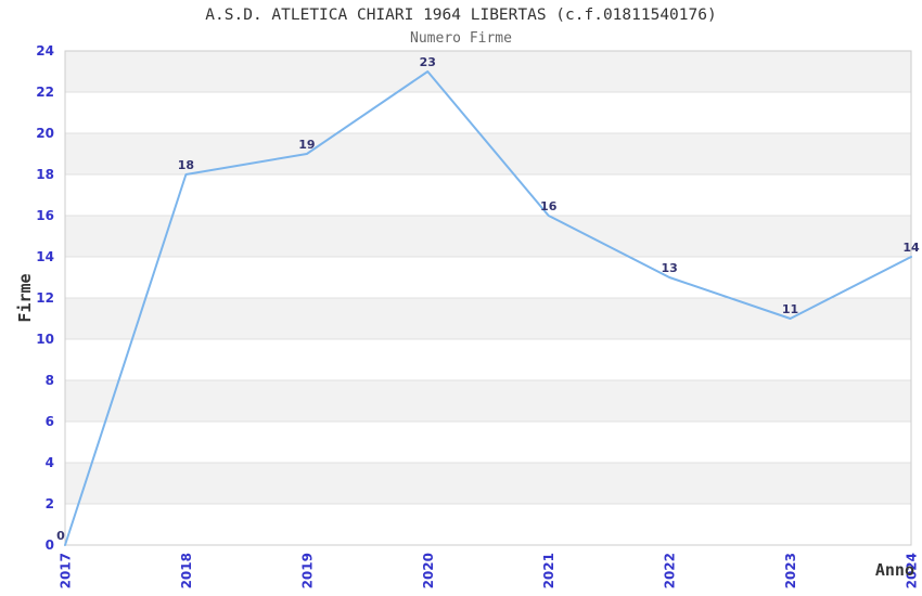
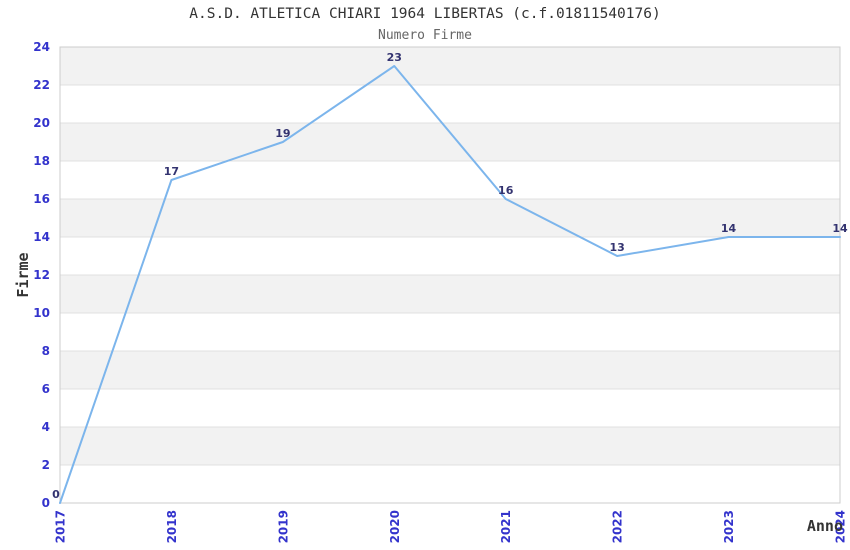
2018: 18 -> 17
2023: 11 -> 14
